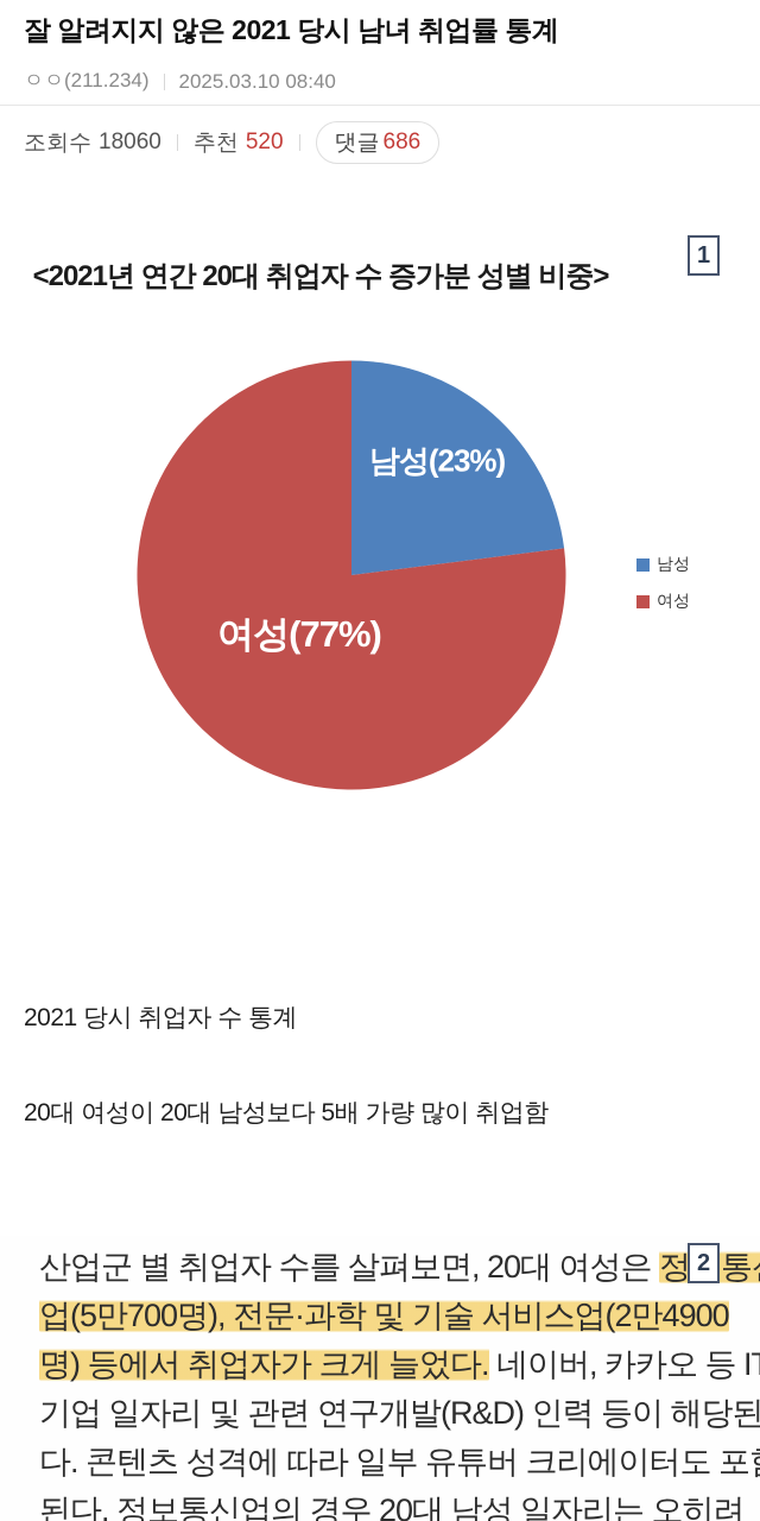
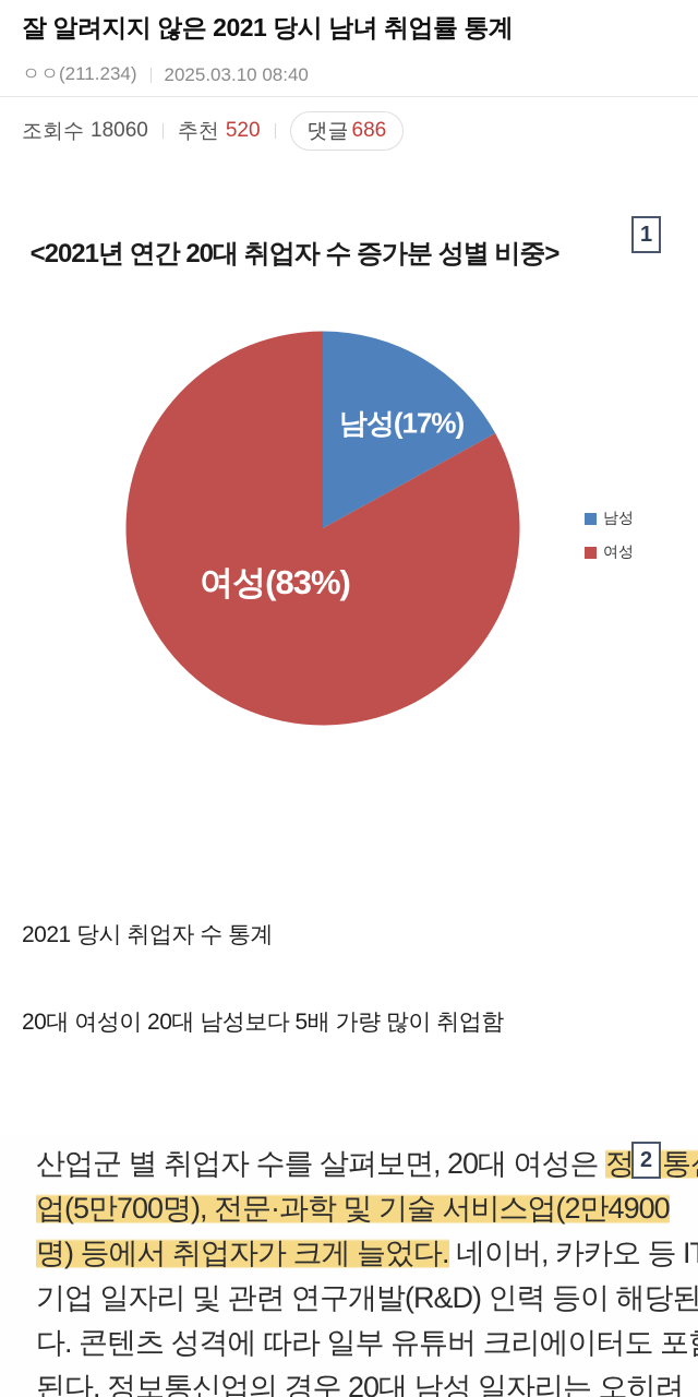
남성: 23 -> 17
여성: 77 -> 83
